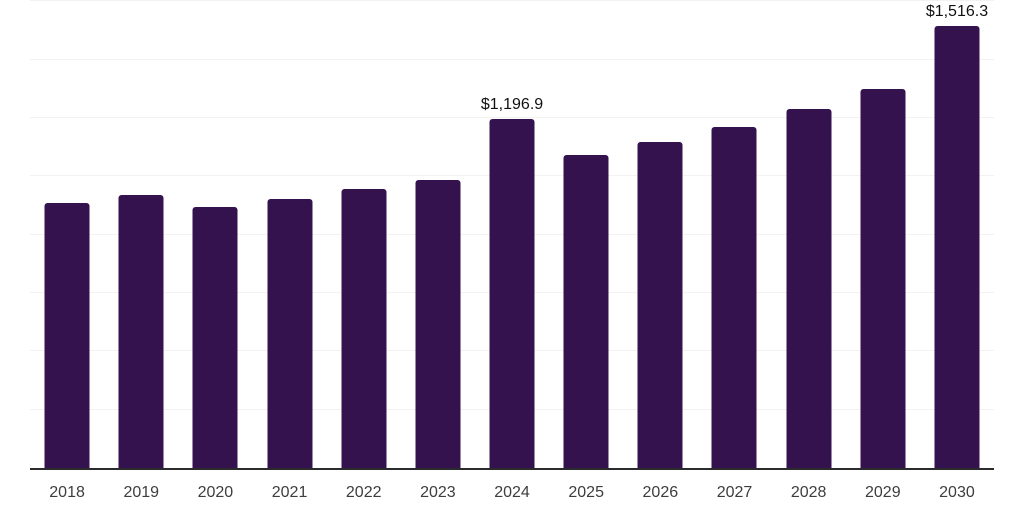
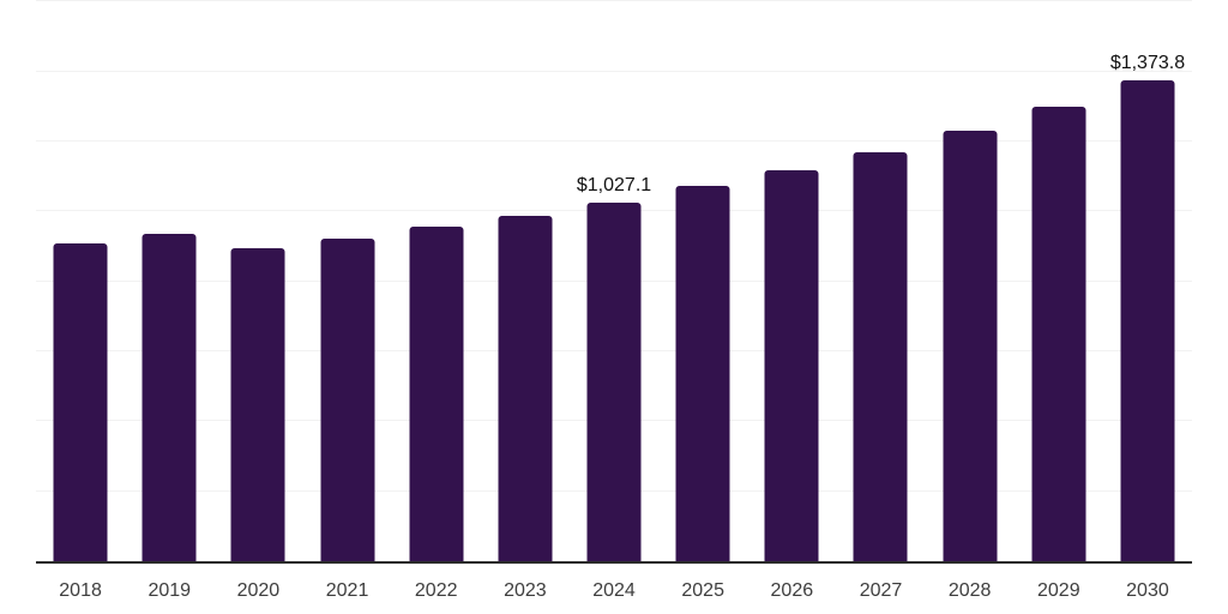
2024: $1,196.9 -> $1,027.1
2030: $1,516.3 -> $1,373.8
